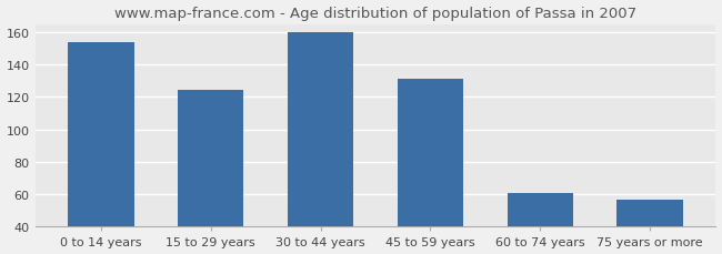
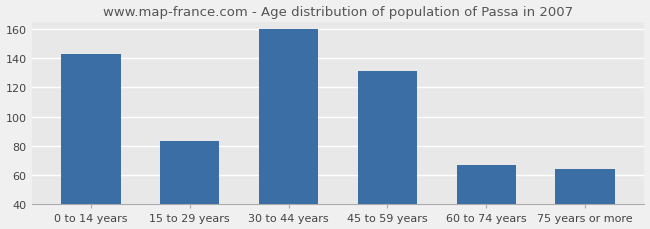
0 to 14 years: 154 -> 143
15 to 29 years: 124 -> 83
60 to 74 years: 61 -> 67
75 years or more: 57 -> 64
